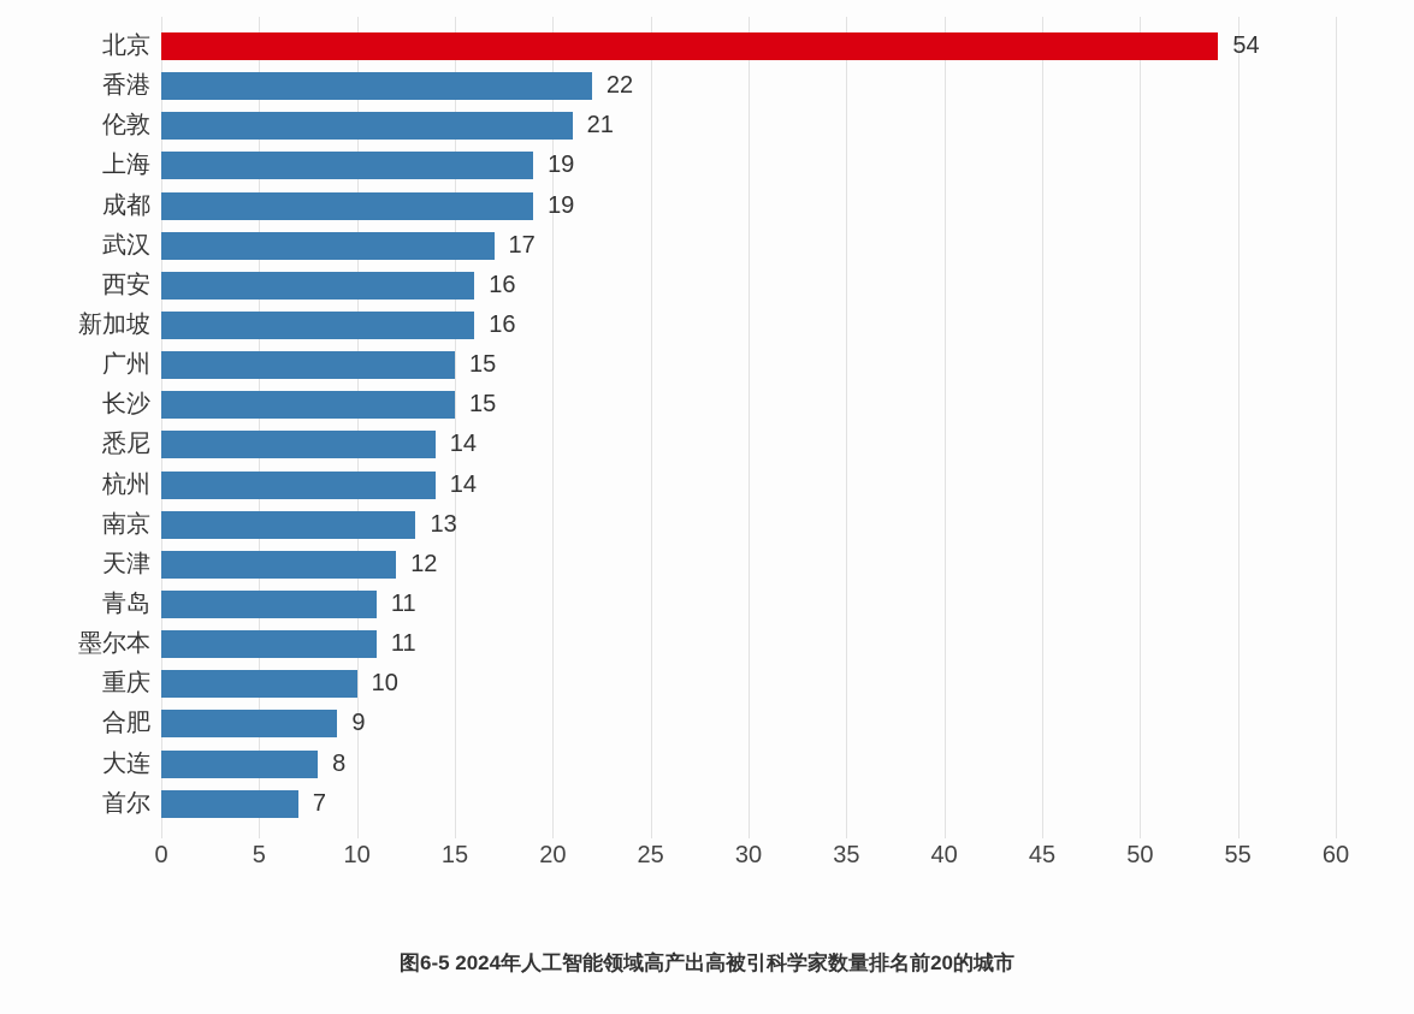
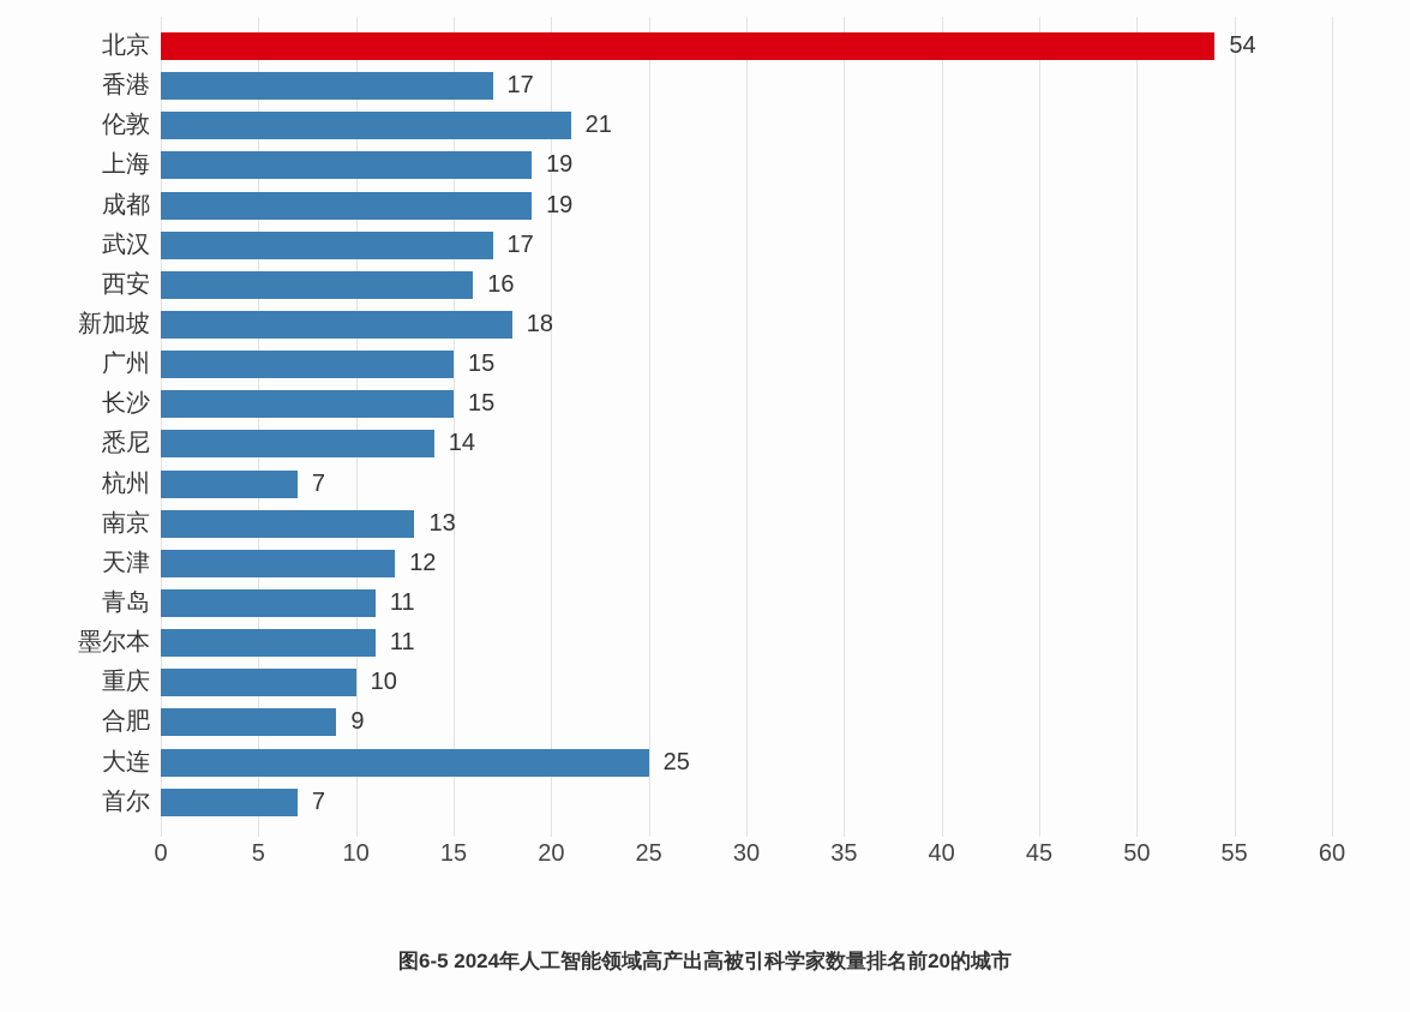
香港: 22 -> 17
新加坡: 16 -> 18
杭州: 14 -> 7
大连: 8 -> 25
